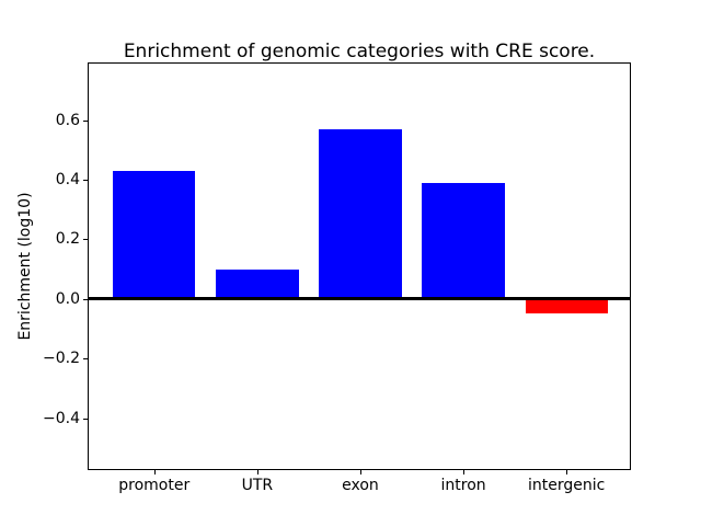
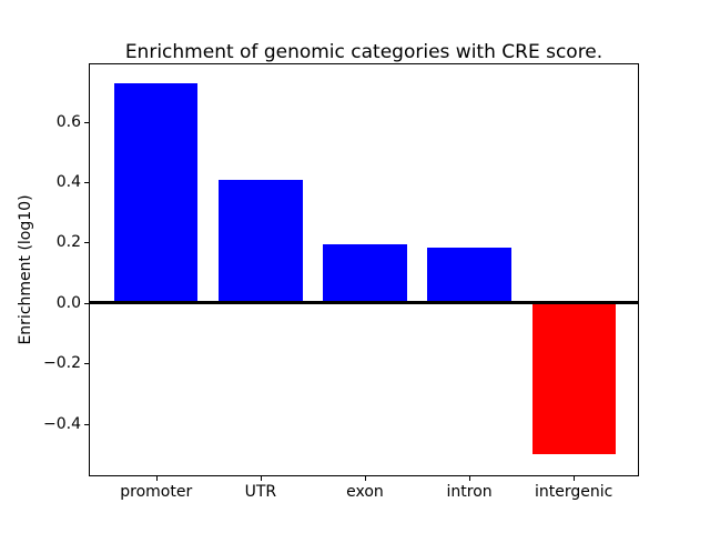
promoter: 0.43 -> 0.73
UTR: 0.10 -> 0.41
exon: 0.57 -> 0.20
intron: 0.39 -> 0.18
intergenic: -0.05 -> -0.50
